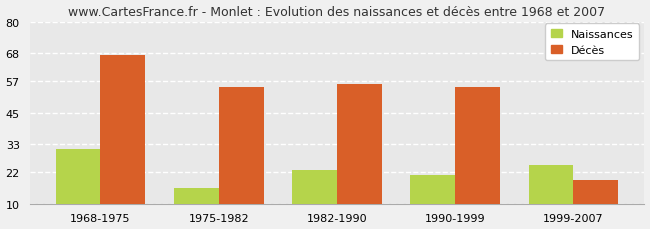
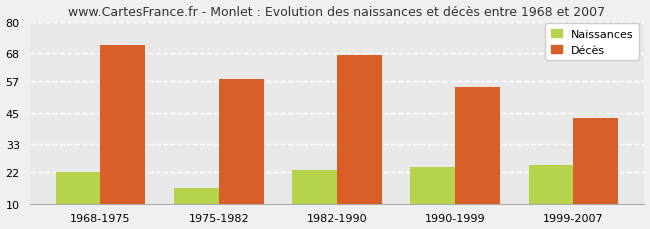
Naissances/1968-1975: 31 -> 22
Décès/1968-1975: 67 -> 71
Décès/1975-1982: 55 -> 58
Décès/1982-1990: 56 -> 67
Naissances/1990-1999: 21 -> 24
Décès/1999-2007: 19 -> 43
